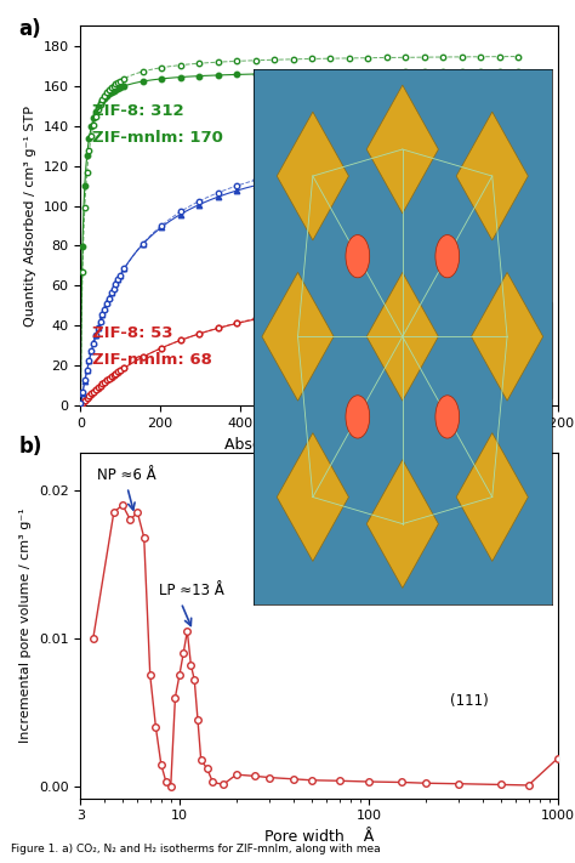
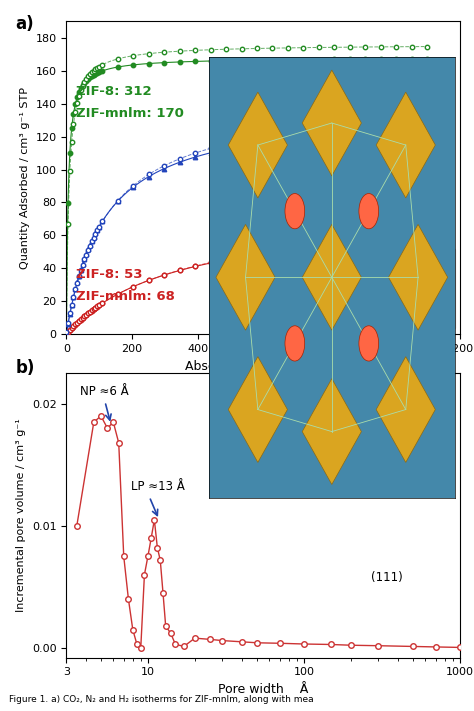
1000: 0.0019 -> 0.0000
